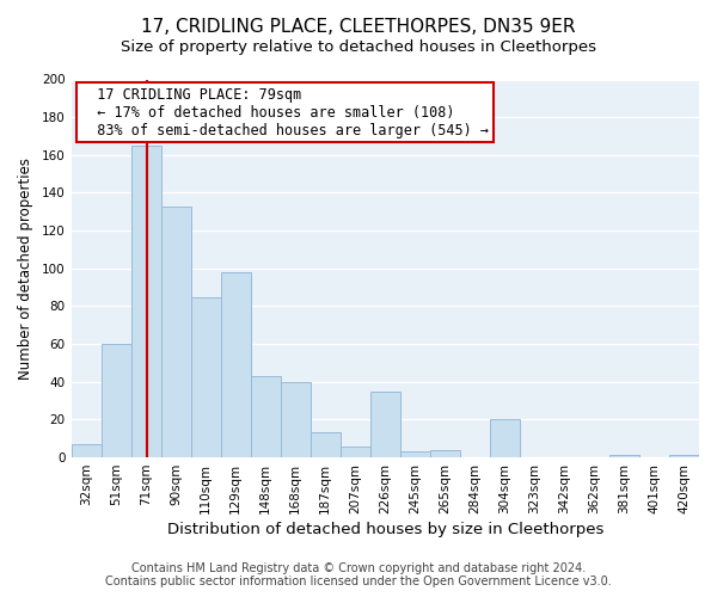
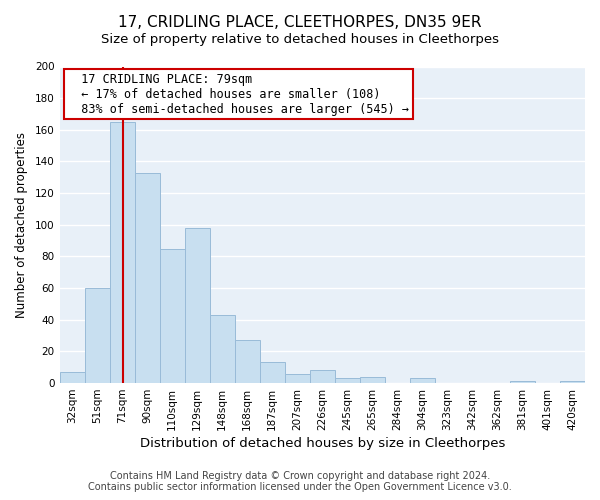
168sqm: 40 -> 27
226sqm: 35 -> 8
304sqm: 20 -> 3
